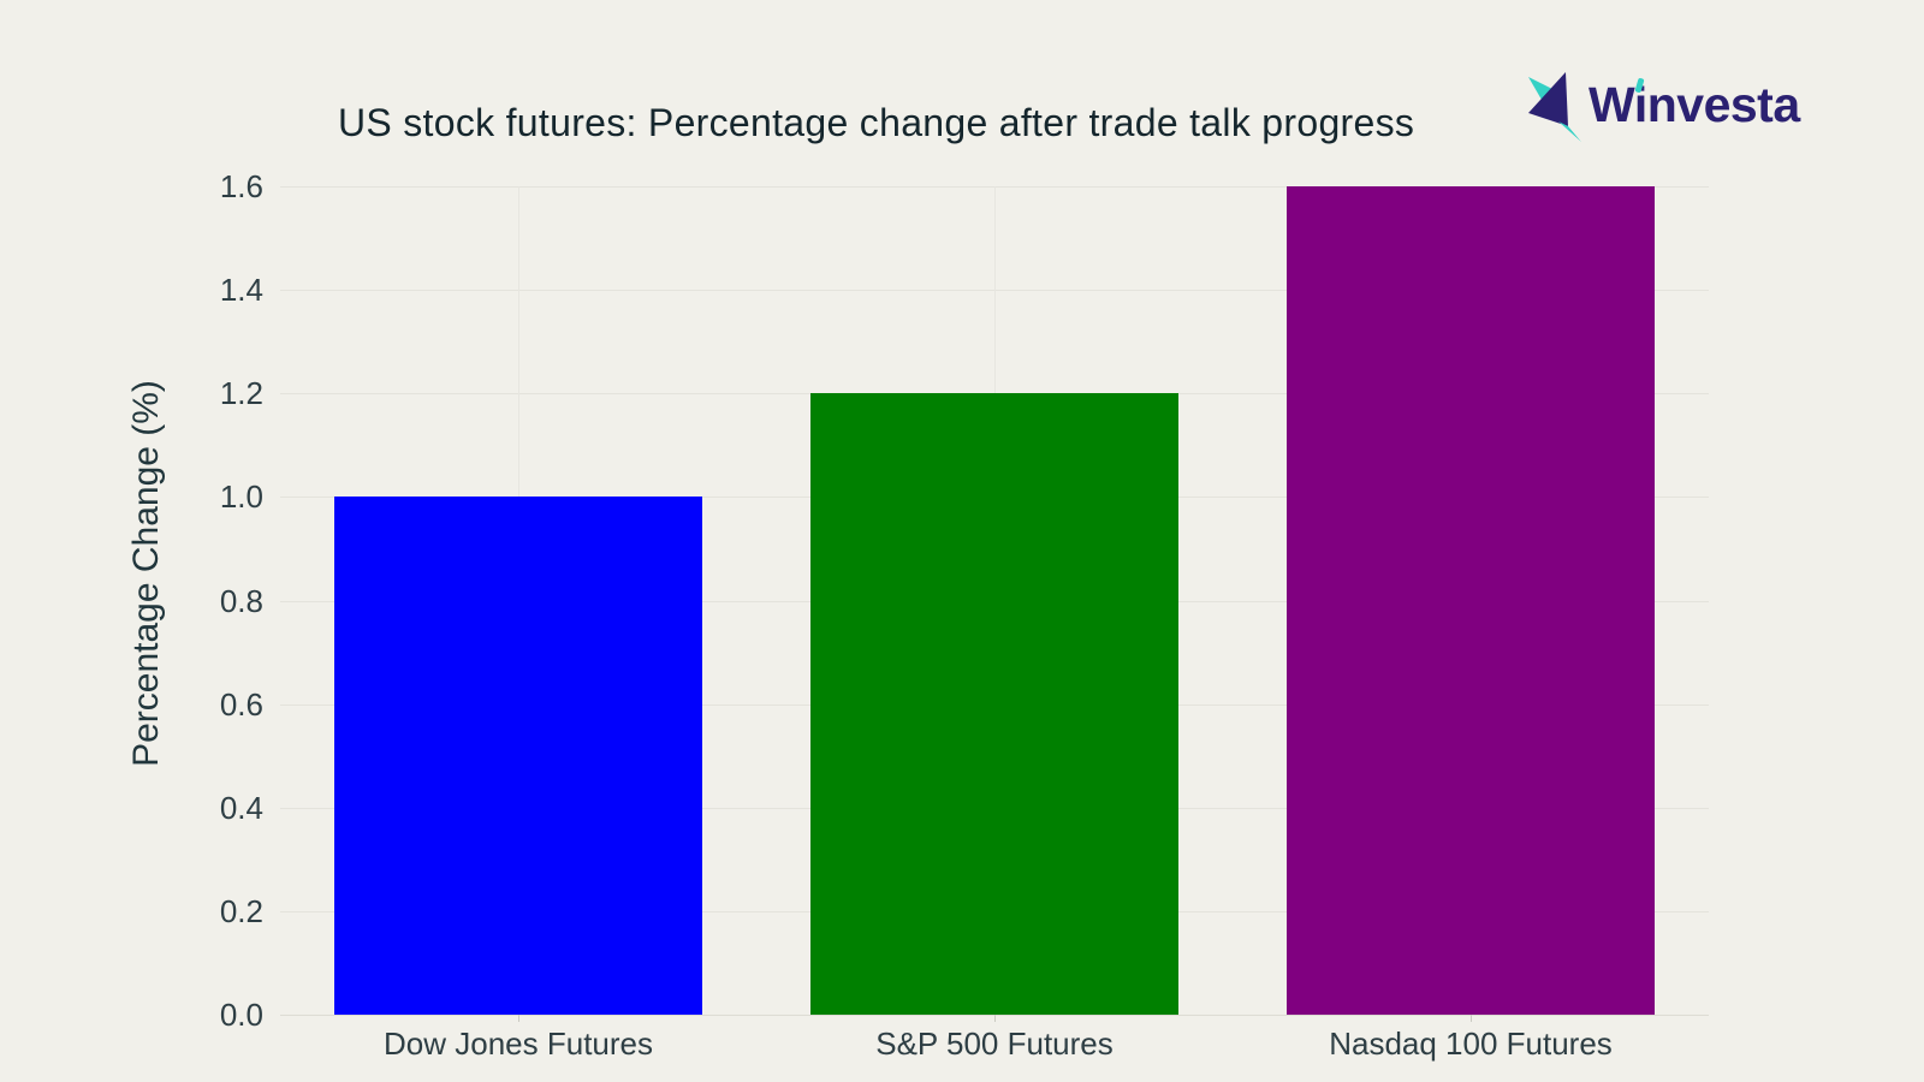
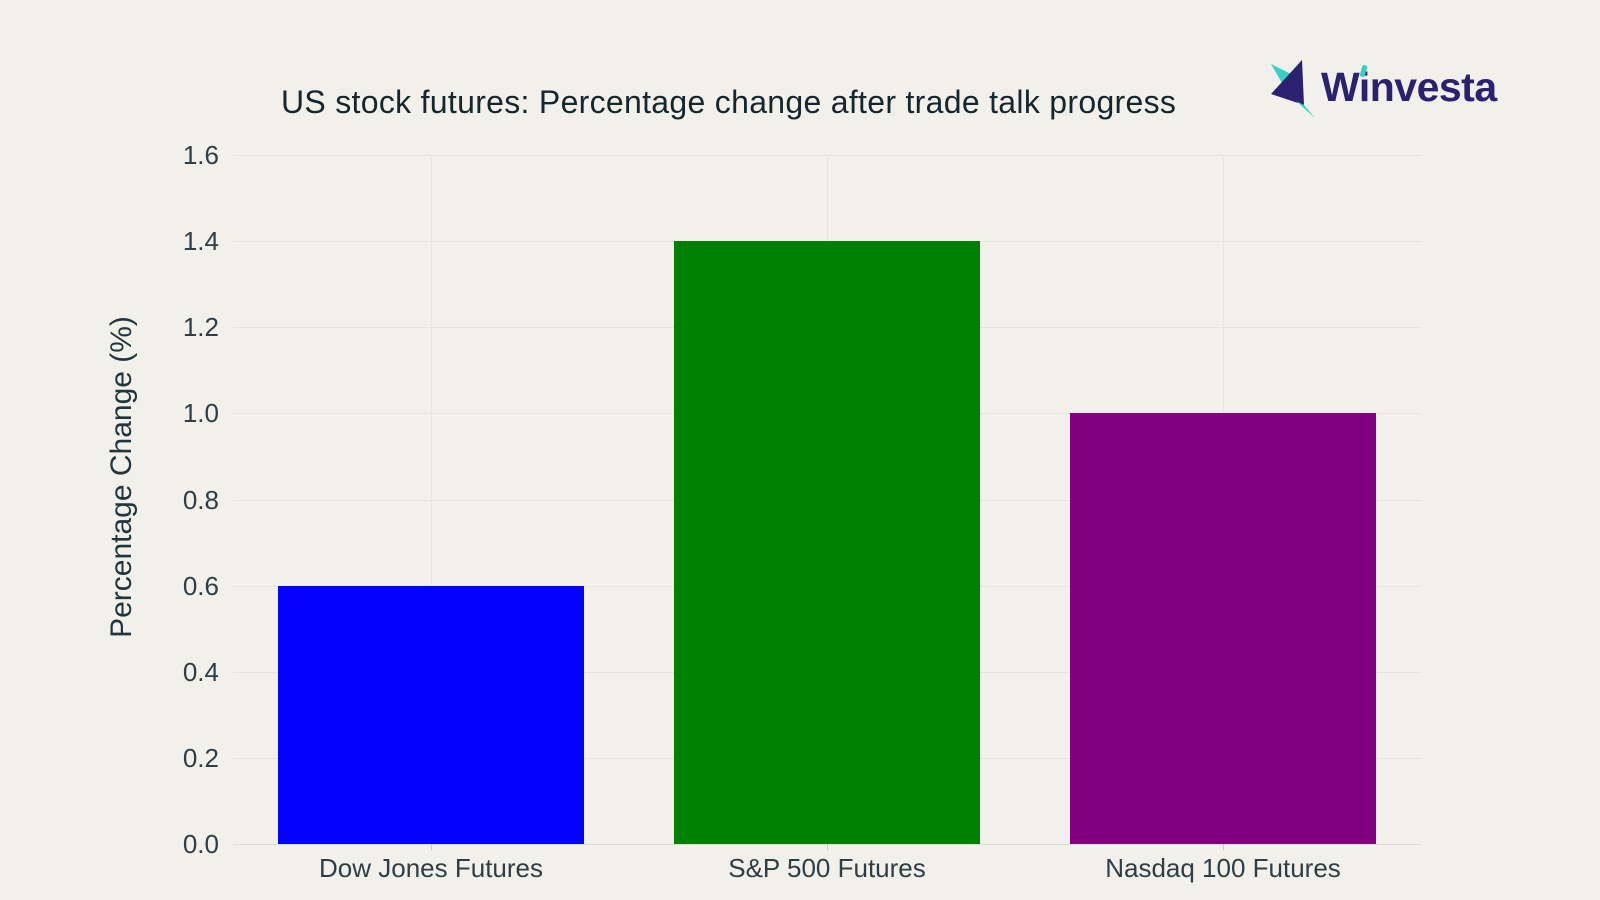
Dow Jones Futures: 1.0 -> 0.6
S&P 500 Futures: 1.2 -> 1.4
Nasdaq 100 Futures: 1.6 -> 1.0
